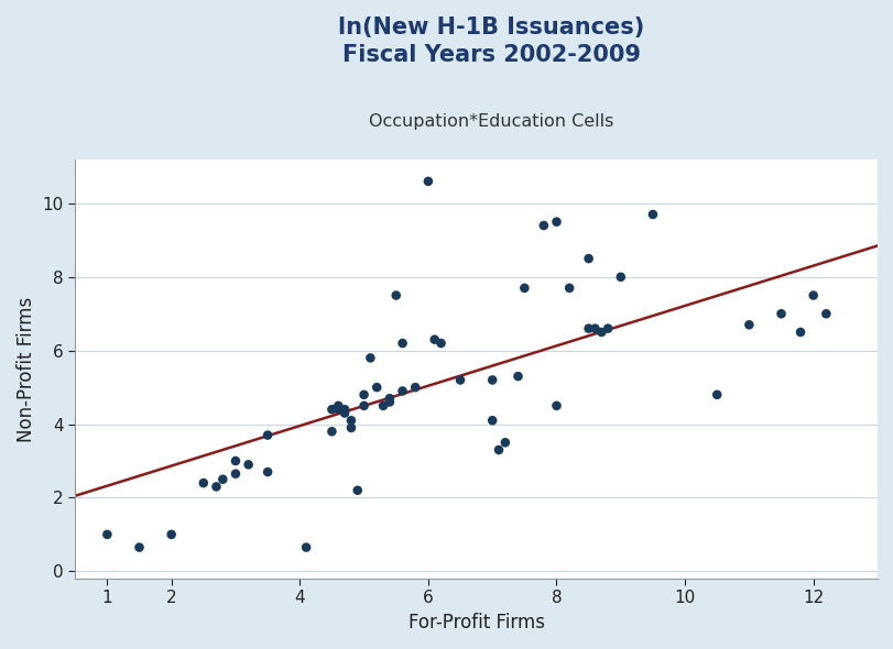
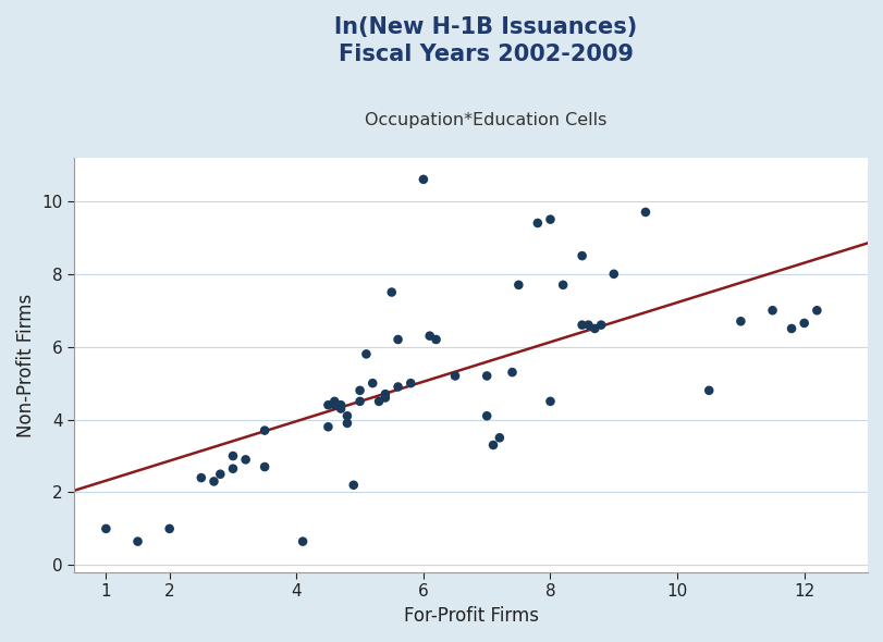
12: 7.50 -> 6.65
